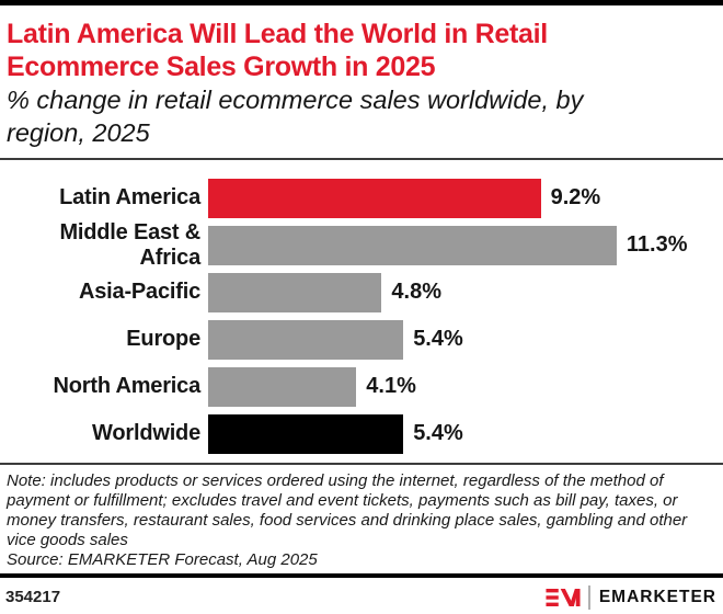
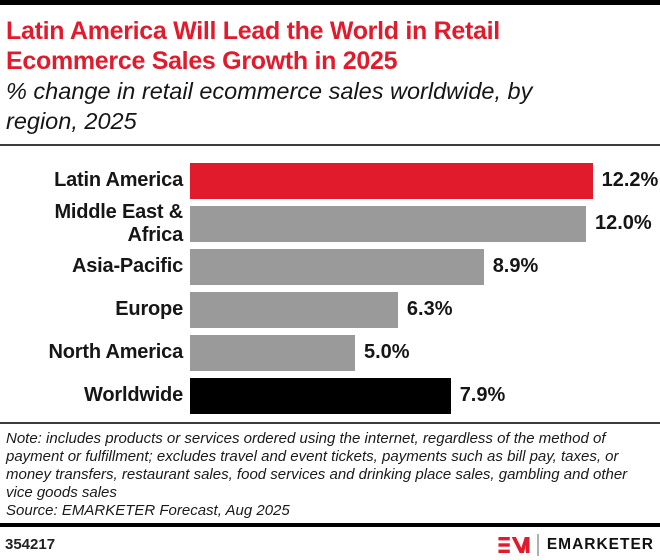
Latin America: 9.2% -> 12.2%
Middle East & Africa: 11.3% -> 12.0%
Asia-Pacific: 4.8% -> 8.9%
Europe: 5.4% -> 6.3%
North America: 4.1% -> 5.0%
Worldwide: 5.4% -> 7.9%
